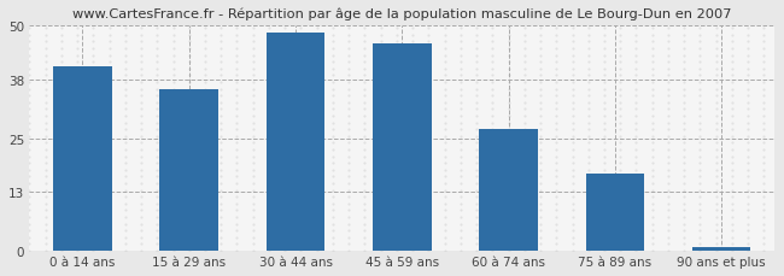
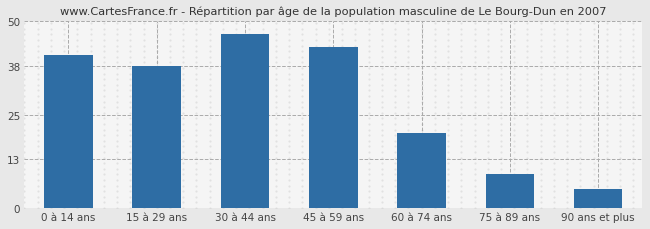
15 à 29 ans: 36.0 -> 38.0
30 à 44 ans: 48.5 -> 46.5
45 à 59 ans: 46.0 -> 43.0
60 à 74 ans: 27.0 -> 20.0
75 à 89 ans: 17.0 -> 9.0
90 ans et plus: 0.7 -> 5.0
